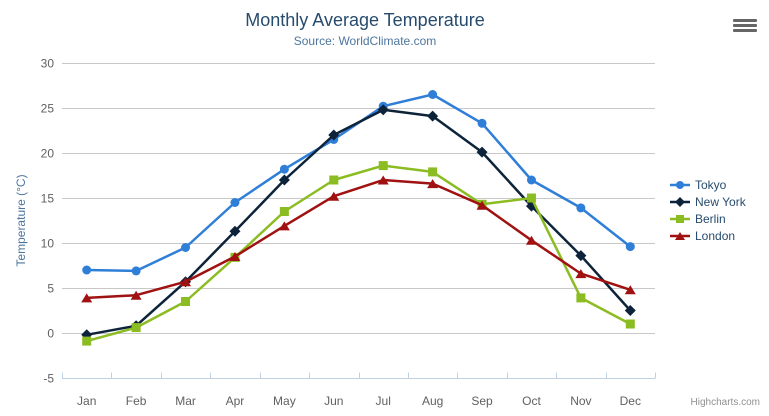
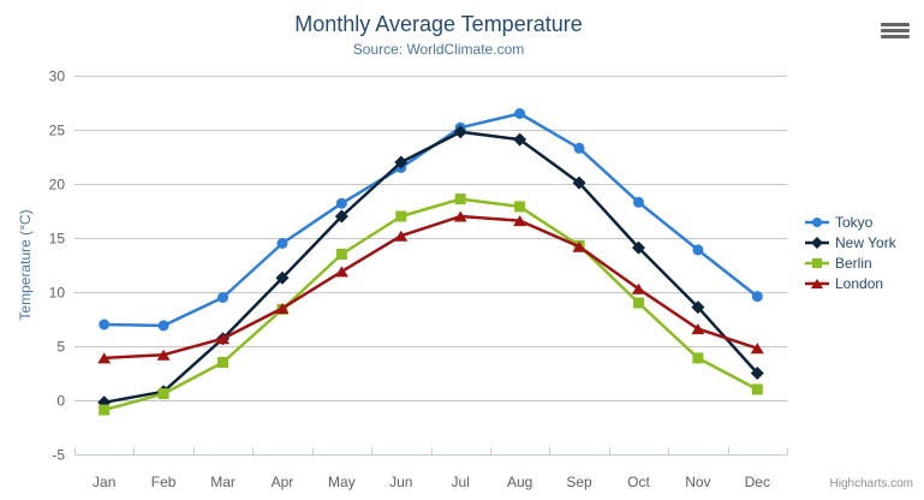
Tokyo/Oct: 17 -> 18
Berlin/Oct: 15 -> 9
